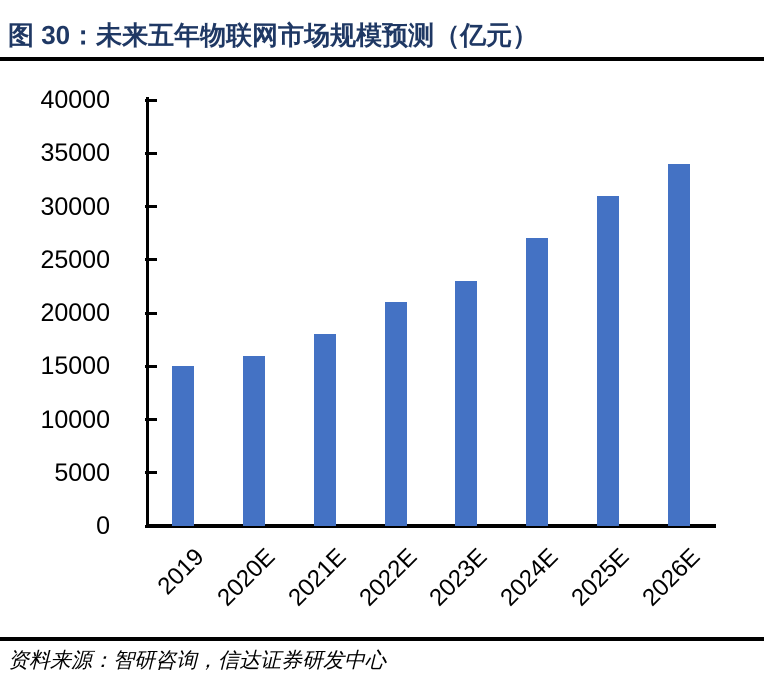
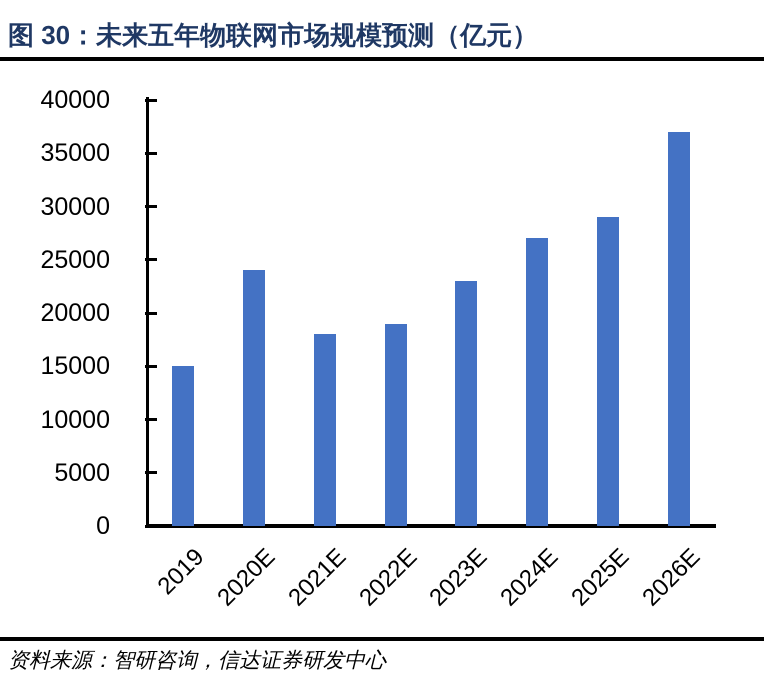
2020E: 16000 -> 24000
2022E: 21000 -> 19000
2025E: 31000 -> 29000
2026E: 34000 -> 37000
